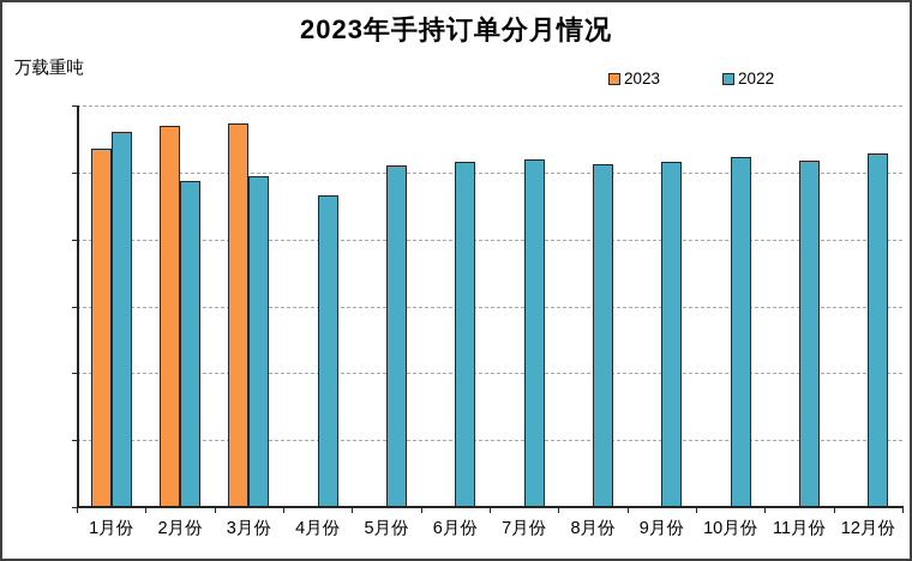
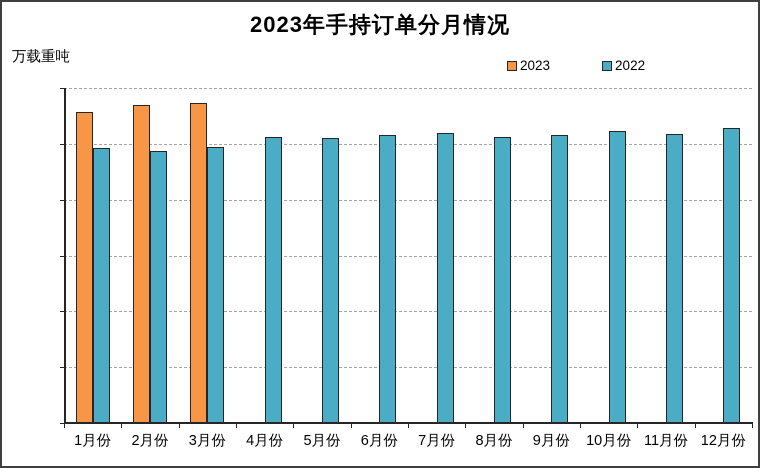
2023/1月份: 10700 -> 11200
2022/1月份: 11200 -> 9800
2022/4月份: 9300 -> 10200
